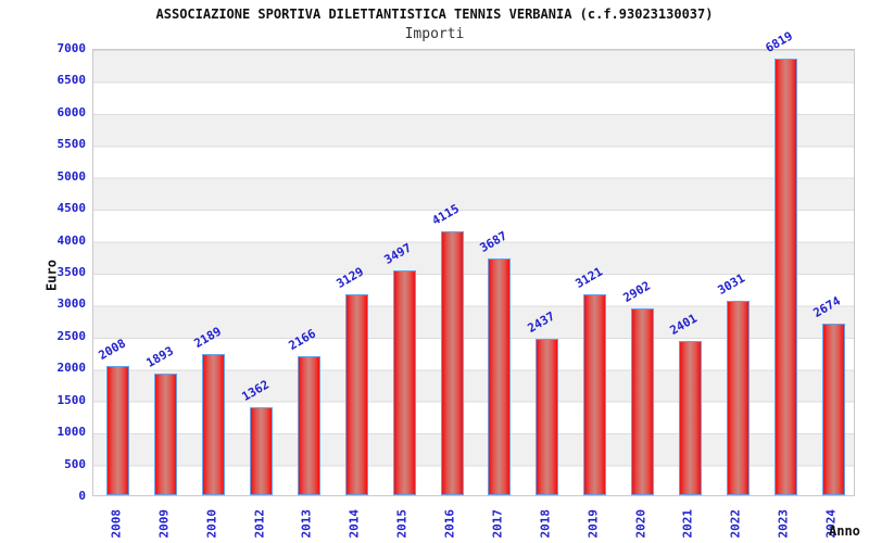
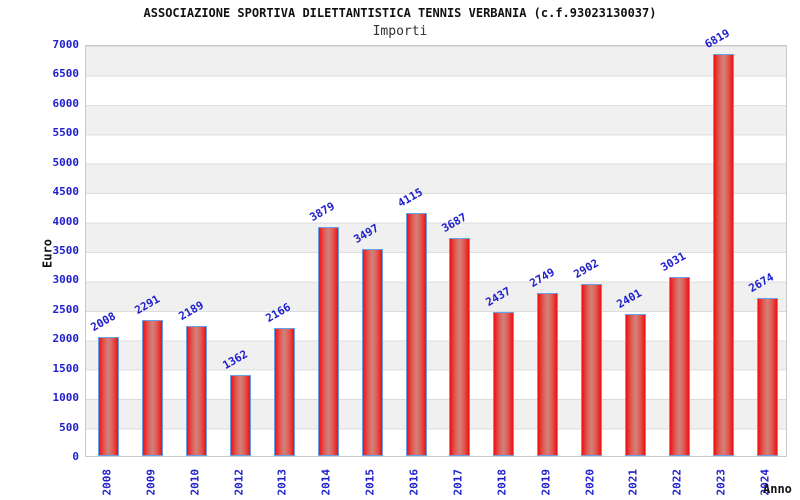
2009: 1893 -> 2291
2014: 3129 -> 3879
2019: 3121 -> 2749
